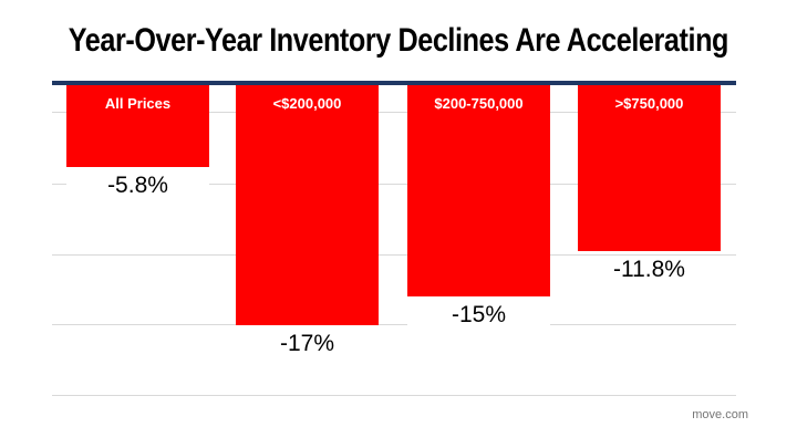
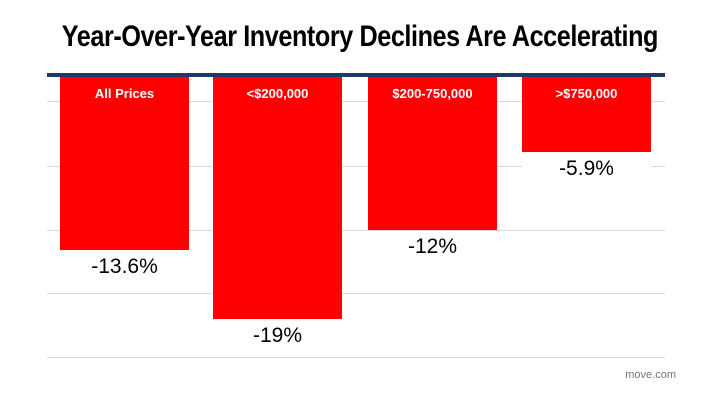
All Prices: -5.8% -> -13.6%
<$200,000: -17% -> -19%
$200-750,000: -15% -> -12%
>$750,000: -11.8% -> -5.9%
